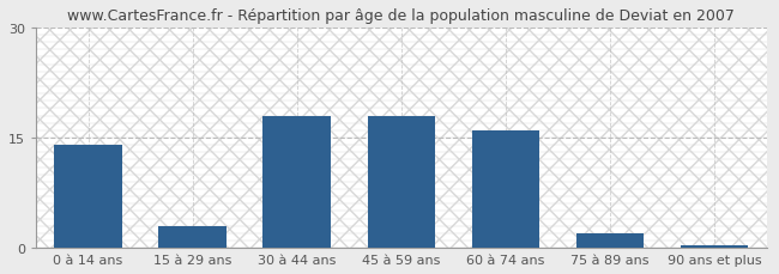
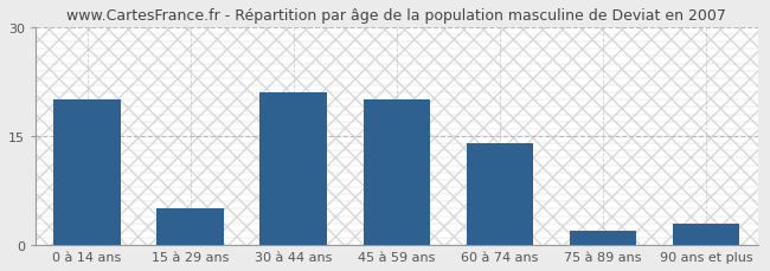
0 à 14 ans: 14.0 -> 20.0
15 à 29 ans: 3.0 -> 5.0
30 à 44 ans: 18.0 -> 21.0
45 à 59 ans: 18.0 -> 20.0
60 à 74 ans: 16.0 -> 14.0
90 ans et plus: 0.3 -> 3.0
